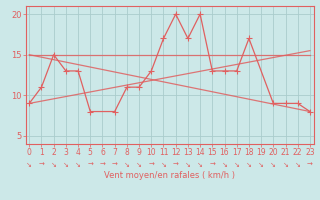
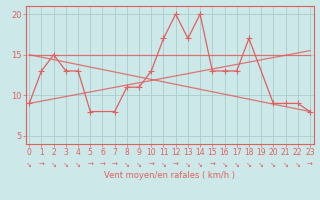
1: 11 -> 13
